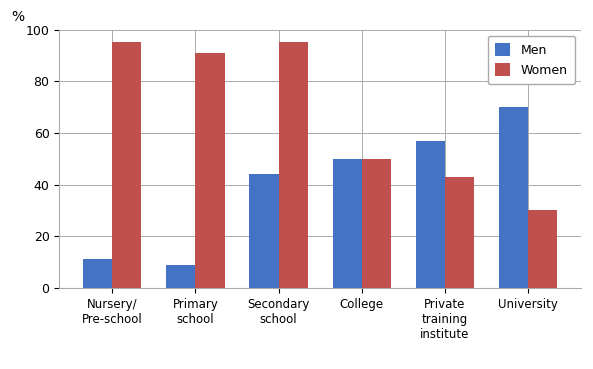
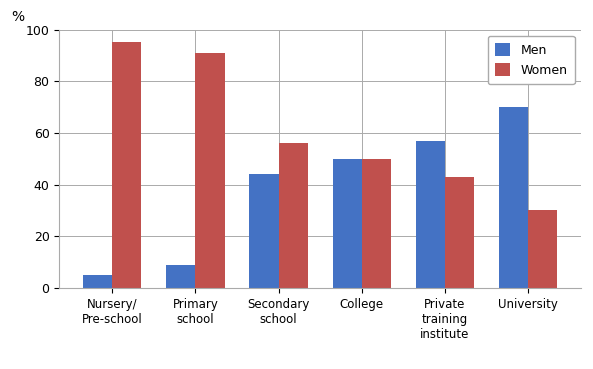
Men/Nursery/ Pre-school: 11 -> 5
Women/Secondary school: 95 -> 56
